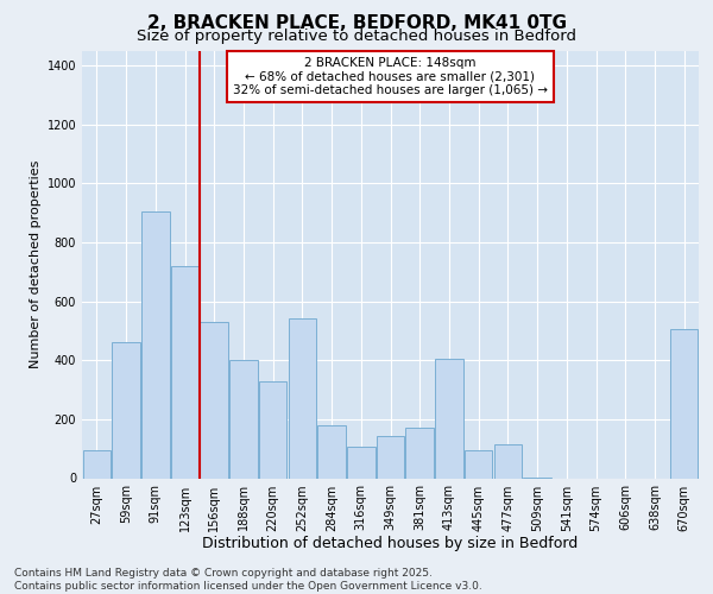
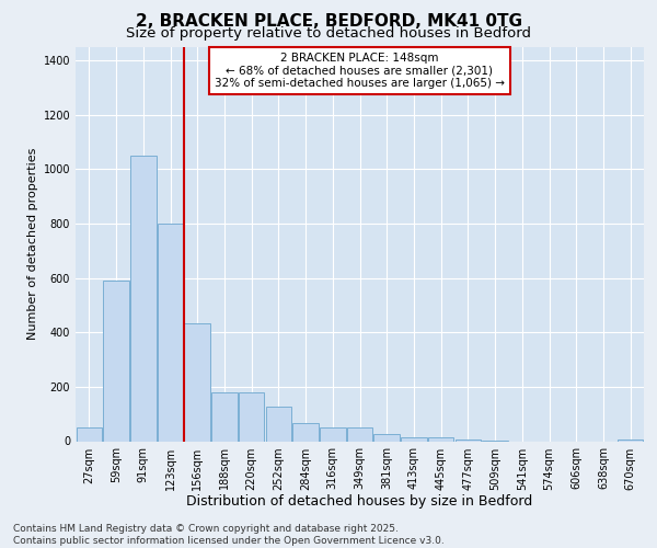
27sqm: 95 -> 50
59sqm: 460 -> 590
91sqm: 905 -> 1050
123sqm: 720 -> 800
156sqm: 530 -> 435
188sqm: 400 -> 180
220sqm: 330 -> 180
252sqm: 540 -> 125
284sqm: 180 -> 65
316sqm: 105 -> 50
349sqm: 145 -> 50
381sqm: 170 -> 25
413sqm: 405 -> 15
445sqm: 95 -> 15
477sqm: 115 -> 5
670sqm: 505 -> 5
